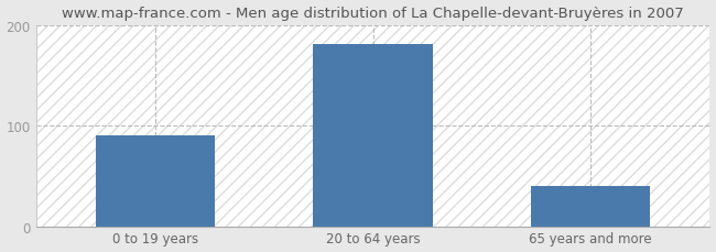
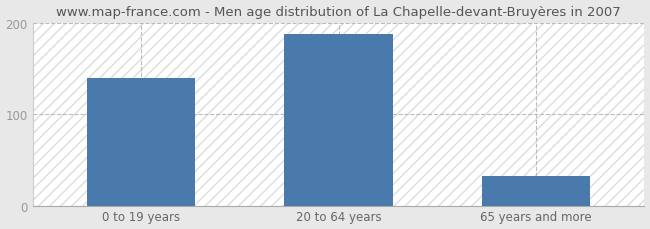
0 to 19 years: 90 -> 140
20 to 64 years: 181 -> 188
65 years and more: 40 -> 32
